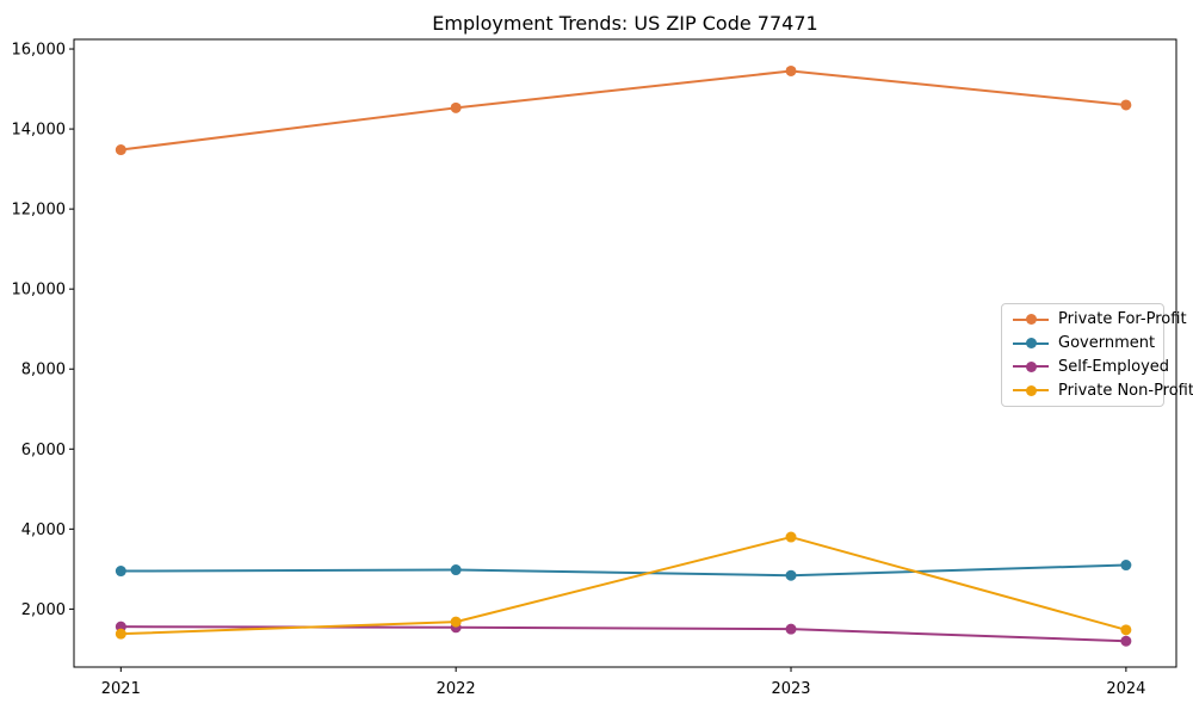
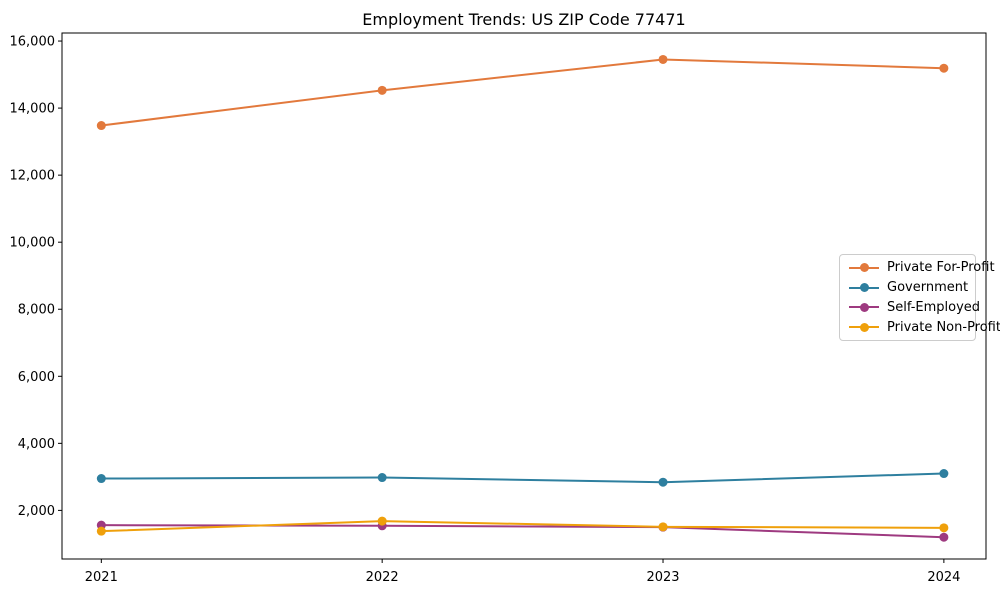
Private Non-Profit/2023: 3800 -> 1500
Private For-Profit/2024: 14600 -> 15200
